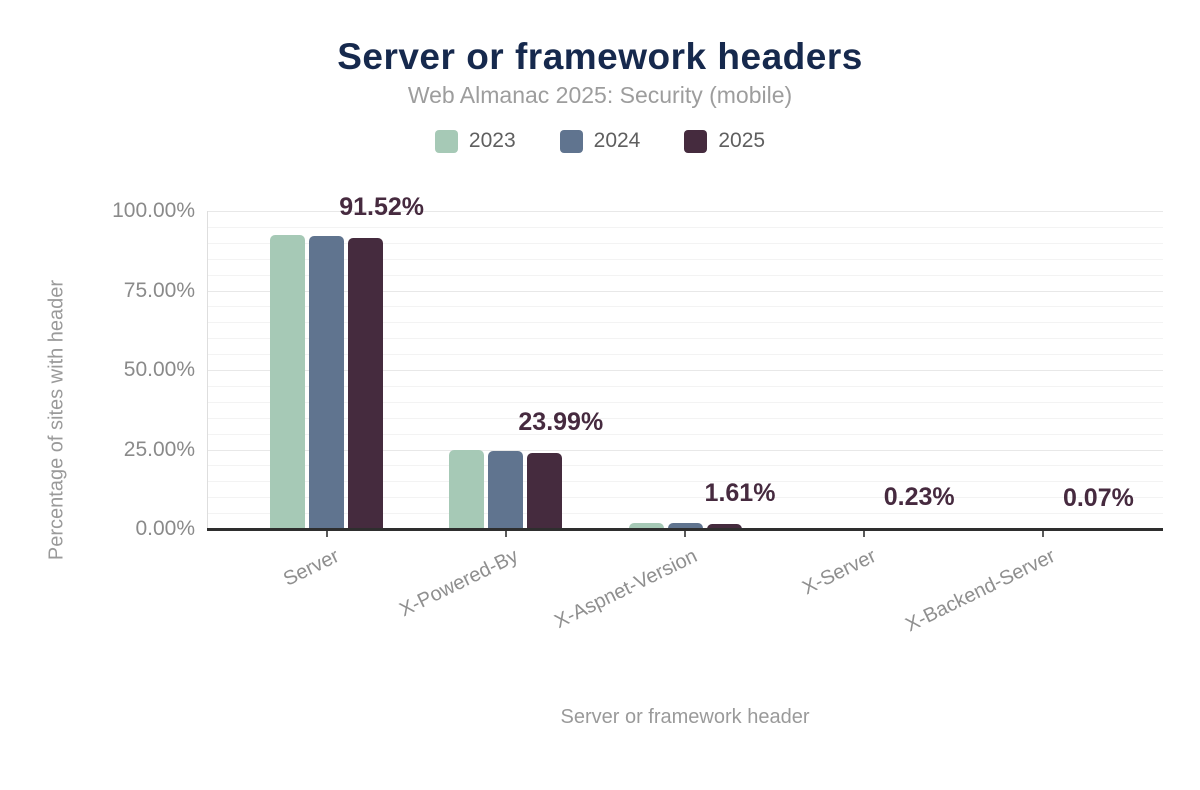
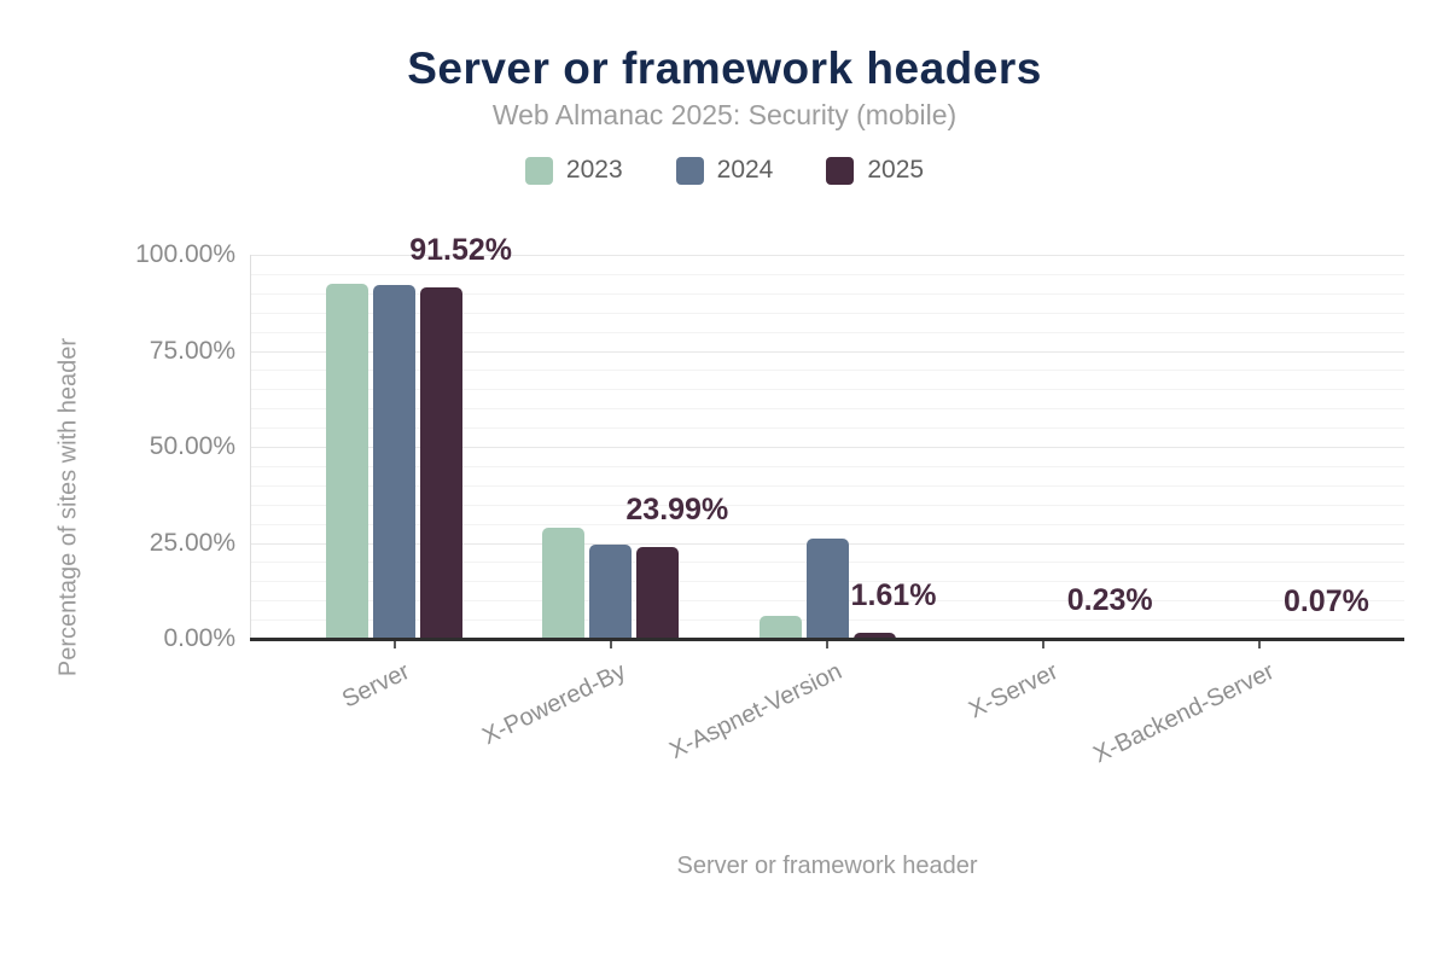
2023/X-Powered-By: 25% -> 29%
2023/X-Aspnet-Version: 2% -> 6%
2024/X-Aspnet-Version: 2% -> 26%
